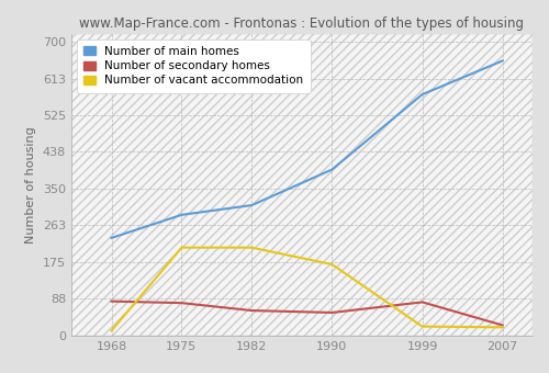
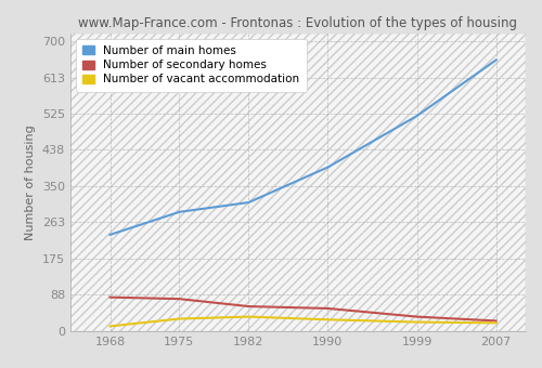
Number of vacant accommodation/1975: 210 -> 30
Number of vacant accommodation/1982: 210 -> 35
Number of vacant accommodation/1990: 170 -> 28
Number of main homes/1999: 575 -> 520
Number of secondary homes/1999: 80 -> 35
